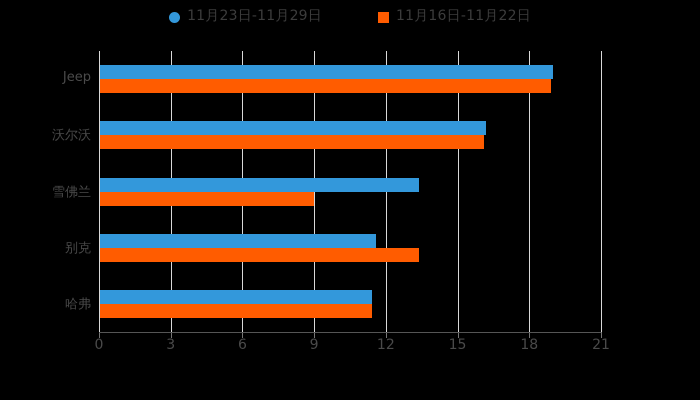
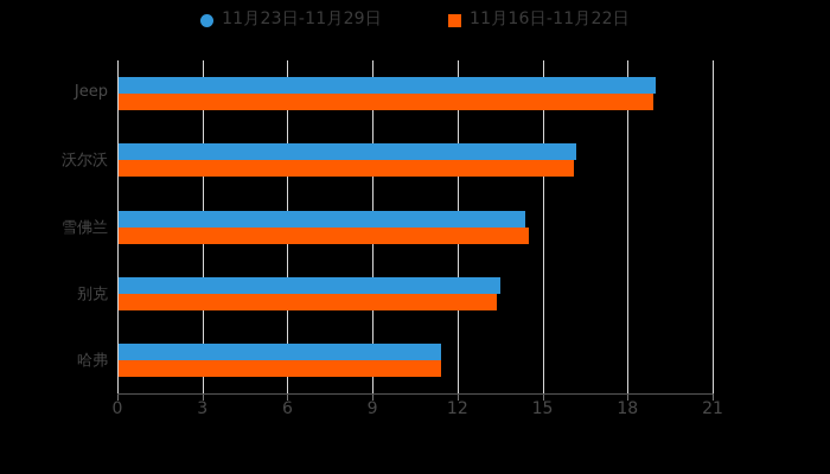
11月23日-11月29日/雪佛兰: 13.4 -> 14.4
11月16日-11月22日/雪佛兰: 9.0 -> 14.5
11月23日-11月29日/别克: 11.6 -> 13.5
